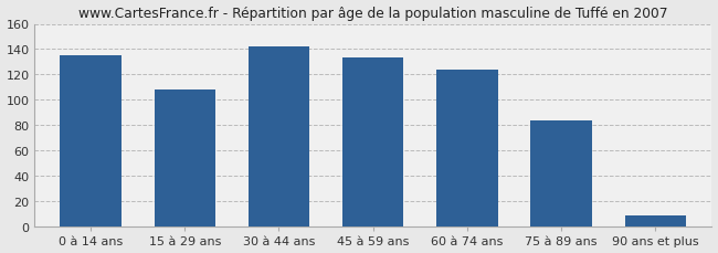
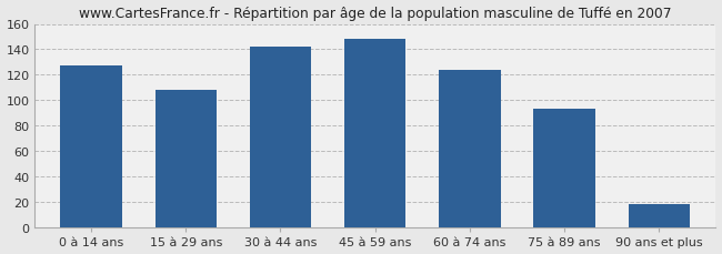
0 à 14 ans: 135 -> 127
45 à 59 ans: 133 -> 148
75 à 89 ans: 84 -> 93
90 ans et plus: 9 -> 18
